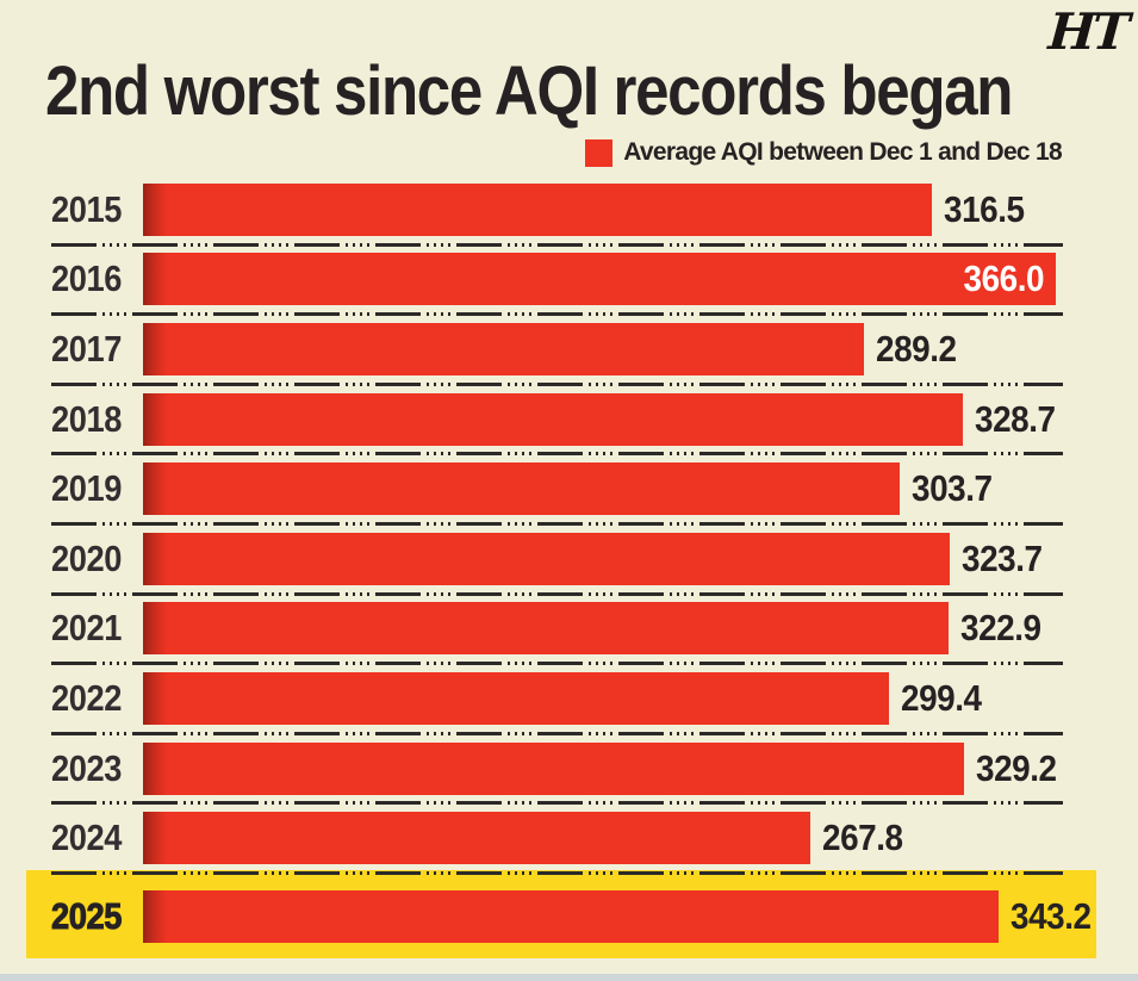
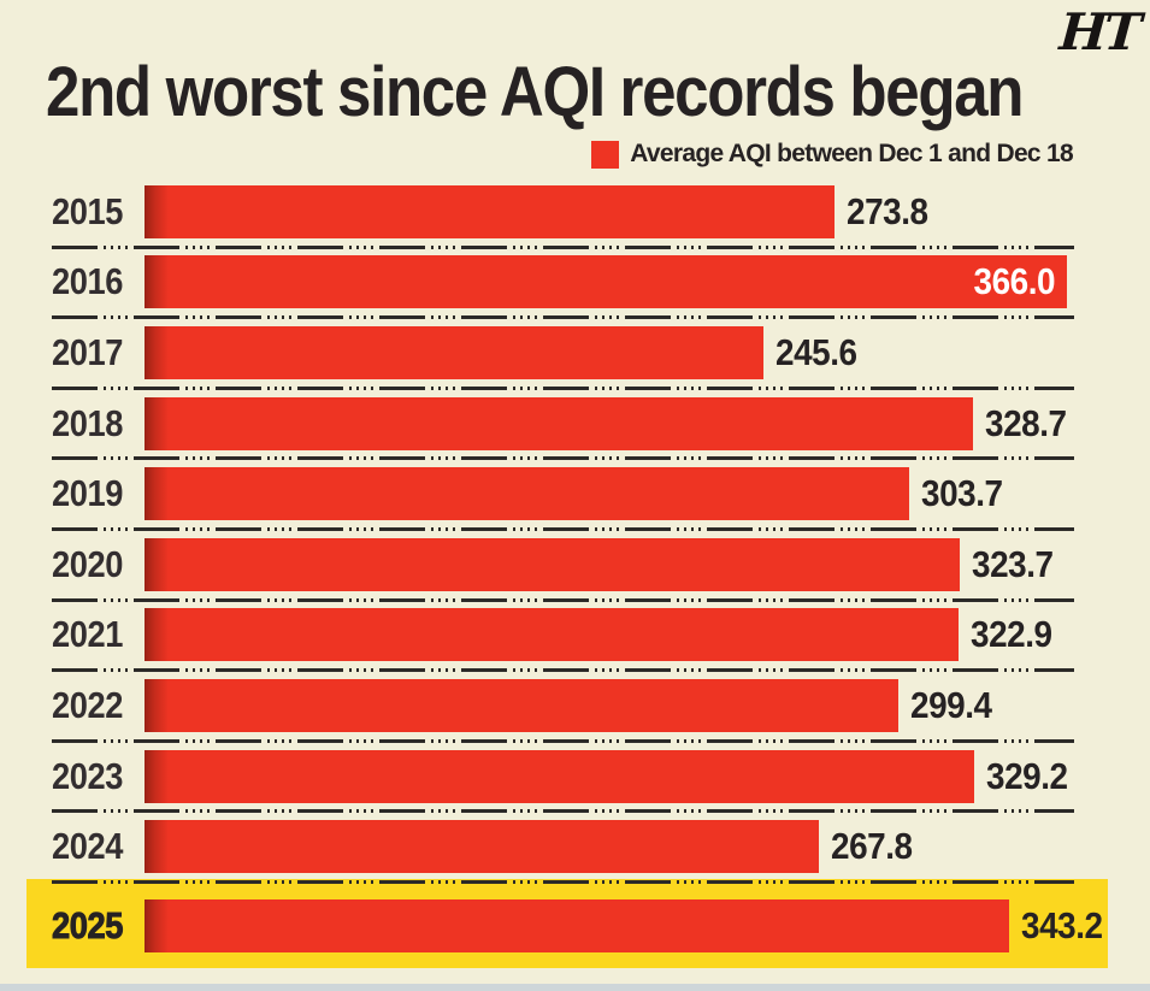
2015: 316.5 -> 273.8
2017: 289.2 -> 245.6
